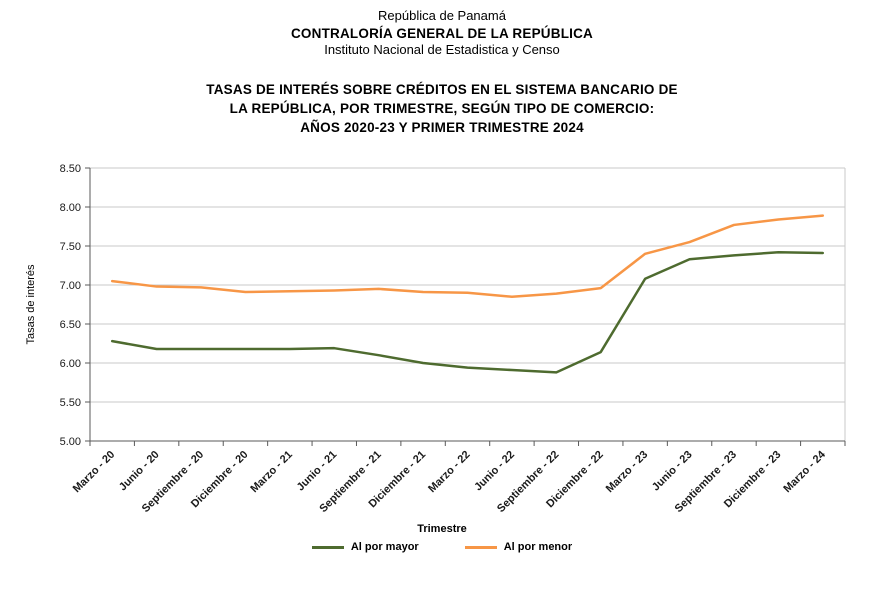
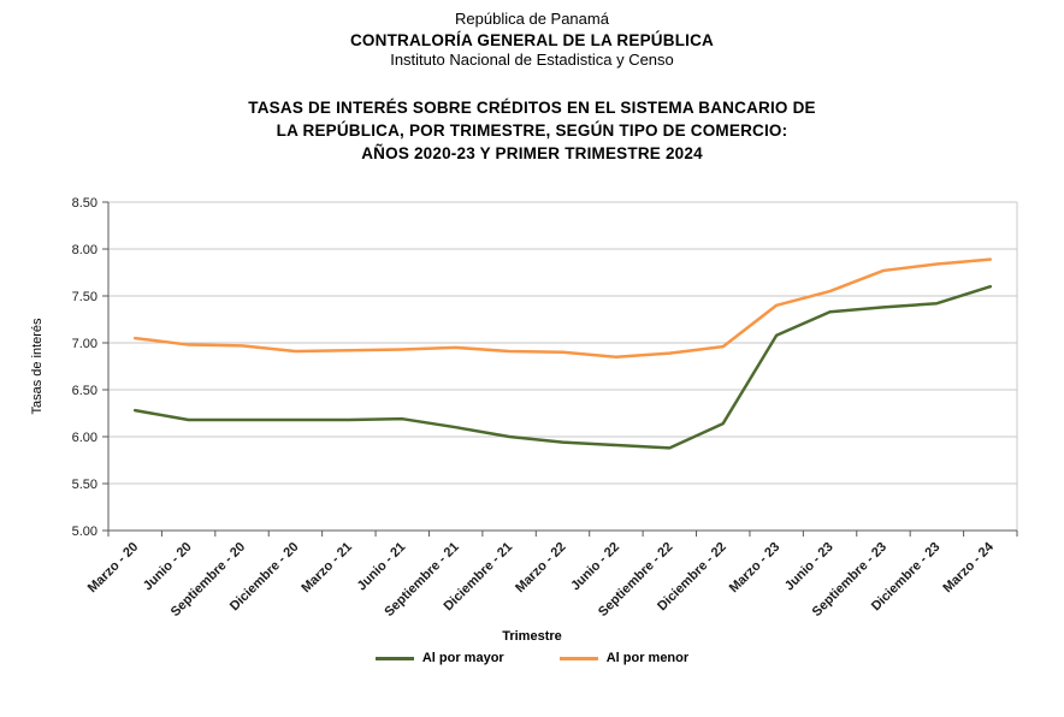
Al por mayor/Marzo - 24: 7.4 -> 7.6
